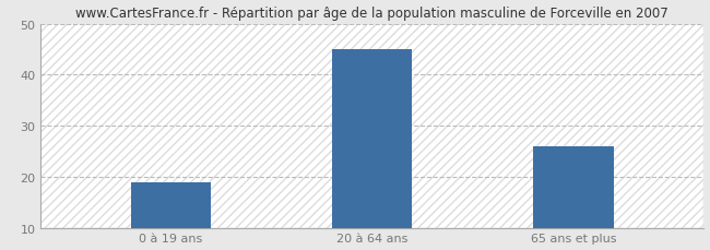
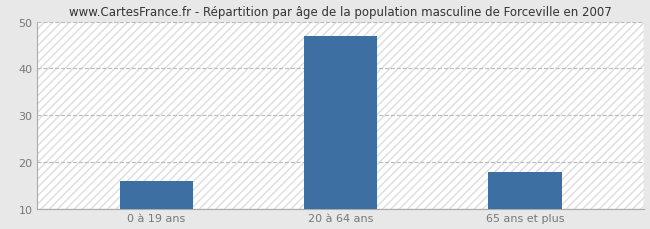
0 à 19 ans: 19 -> 16
20 à 64 ans: 45 -> 47
65 ans et plus: 26 -> 18
